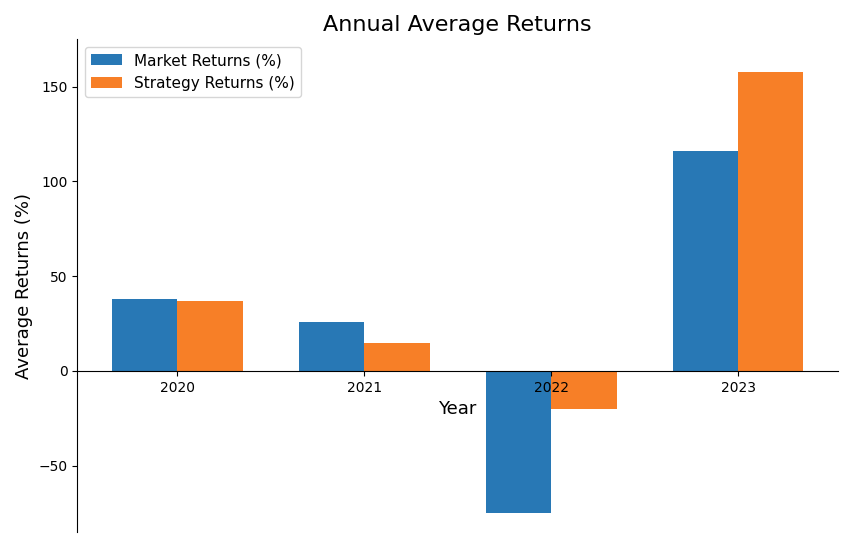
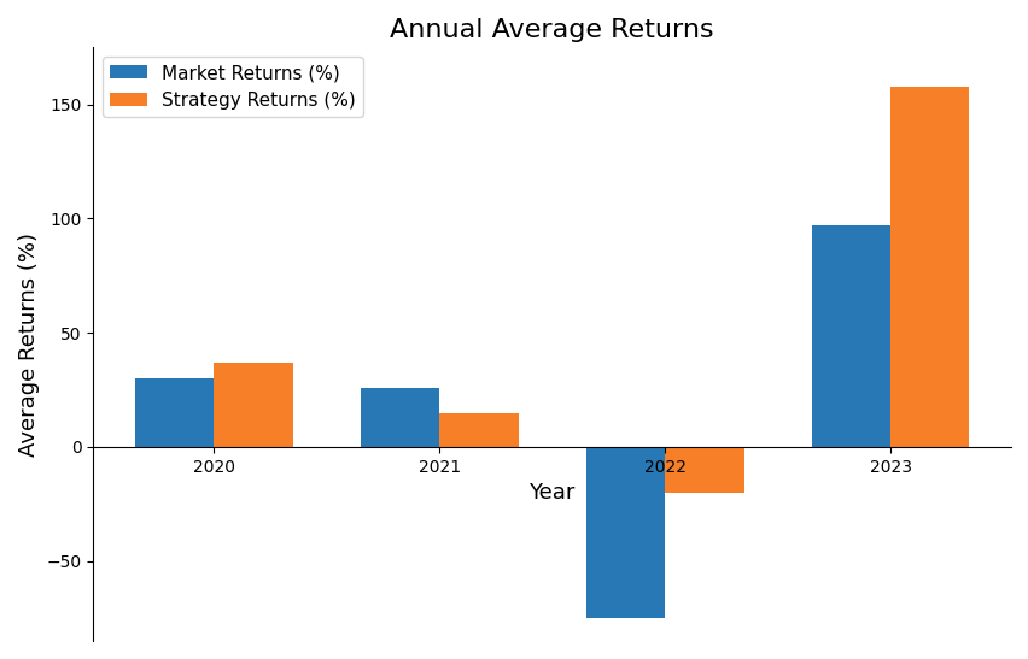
Market Returns (%)/2020: 38 -> 30
Market Returns (%)/2023: 116 -> 97
